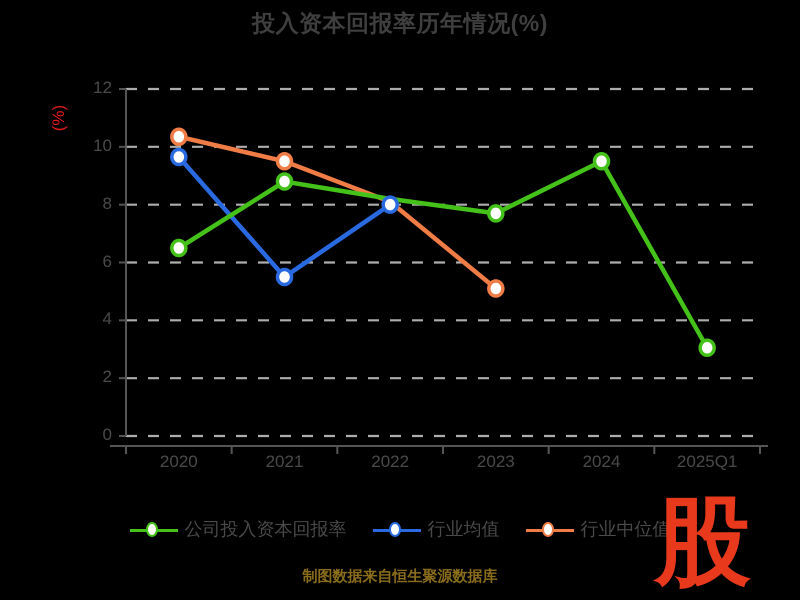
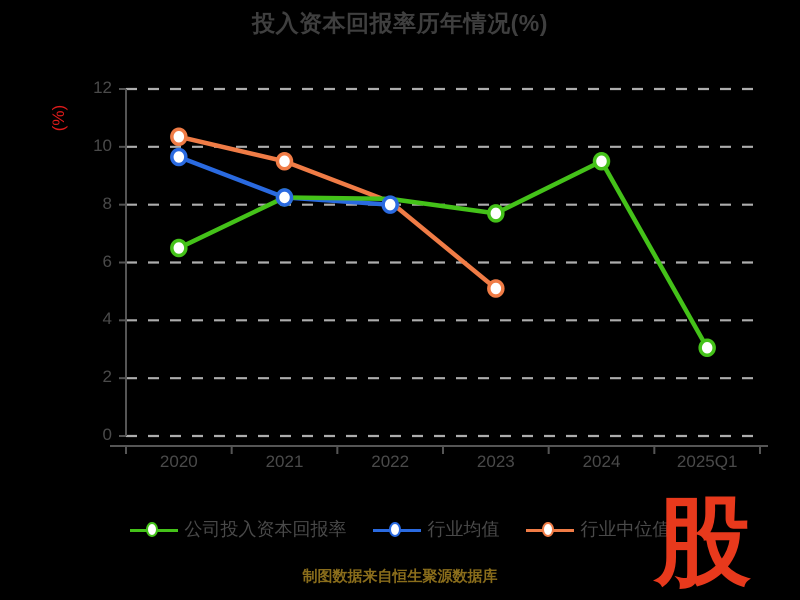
公司投入资本回报率/2021: 8.8 -> 8.2
行业均值/2021: 5.5 -> 8.2
